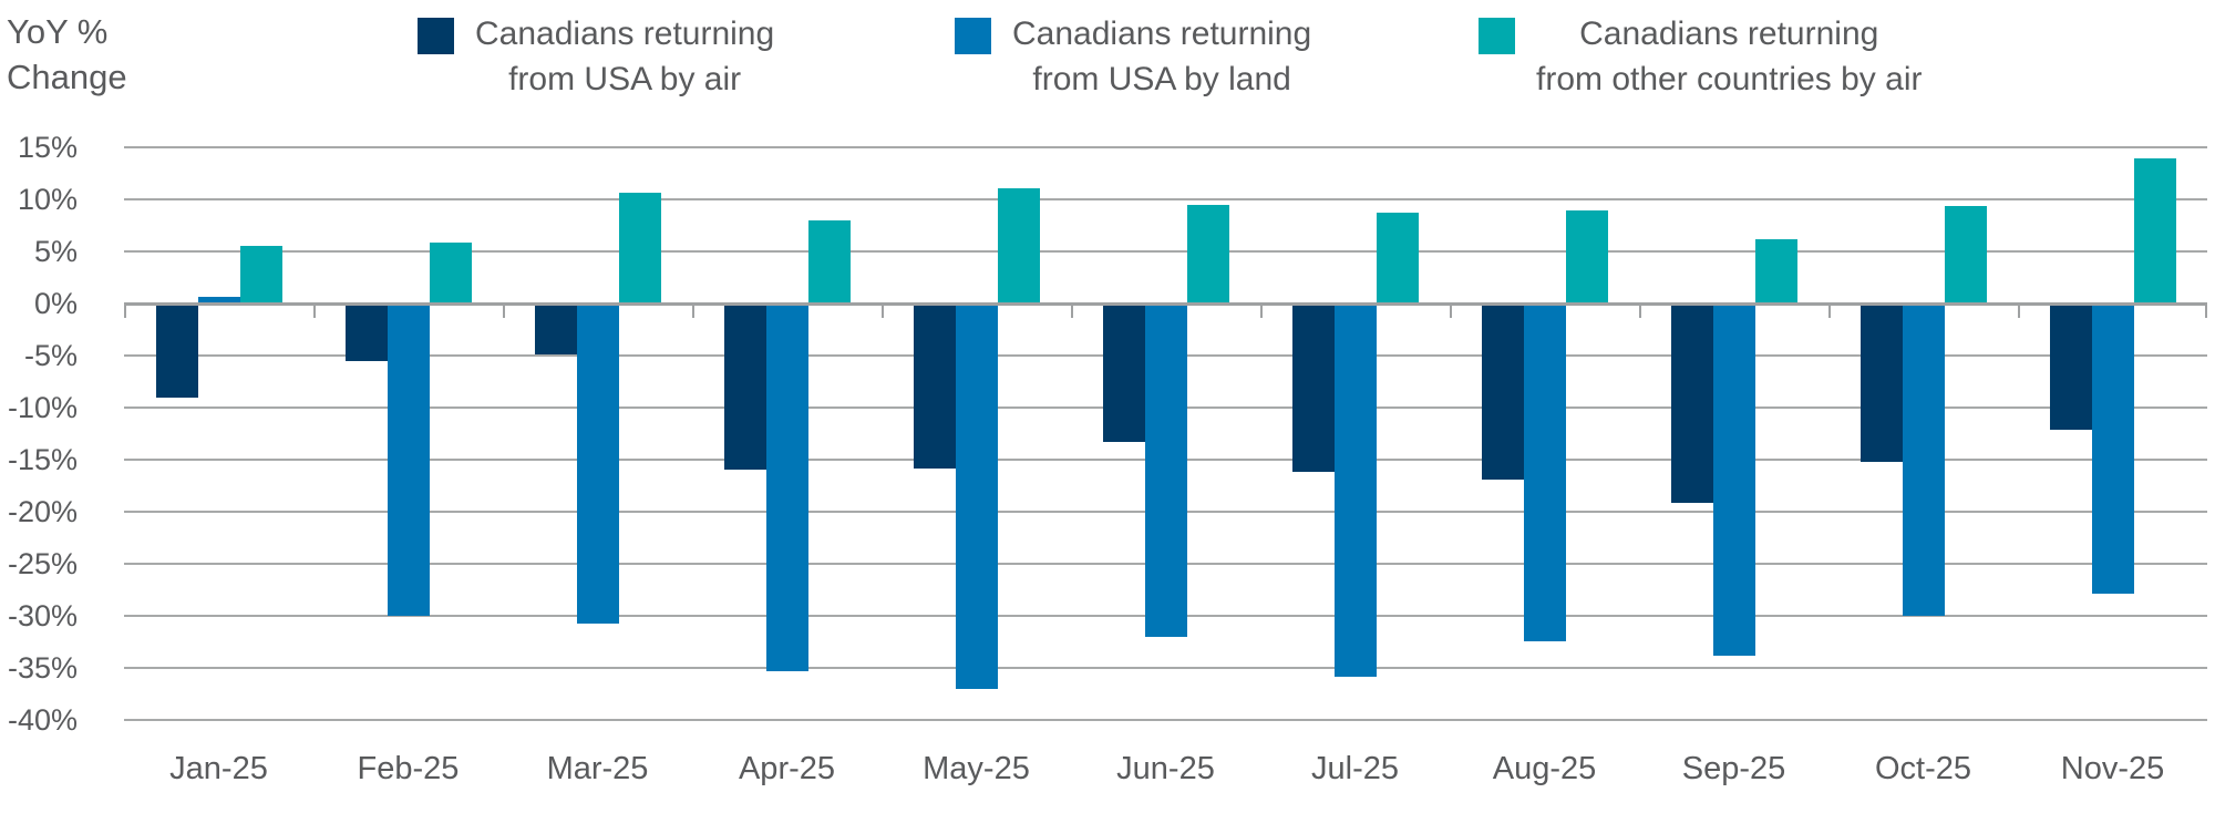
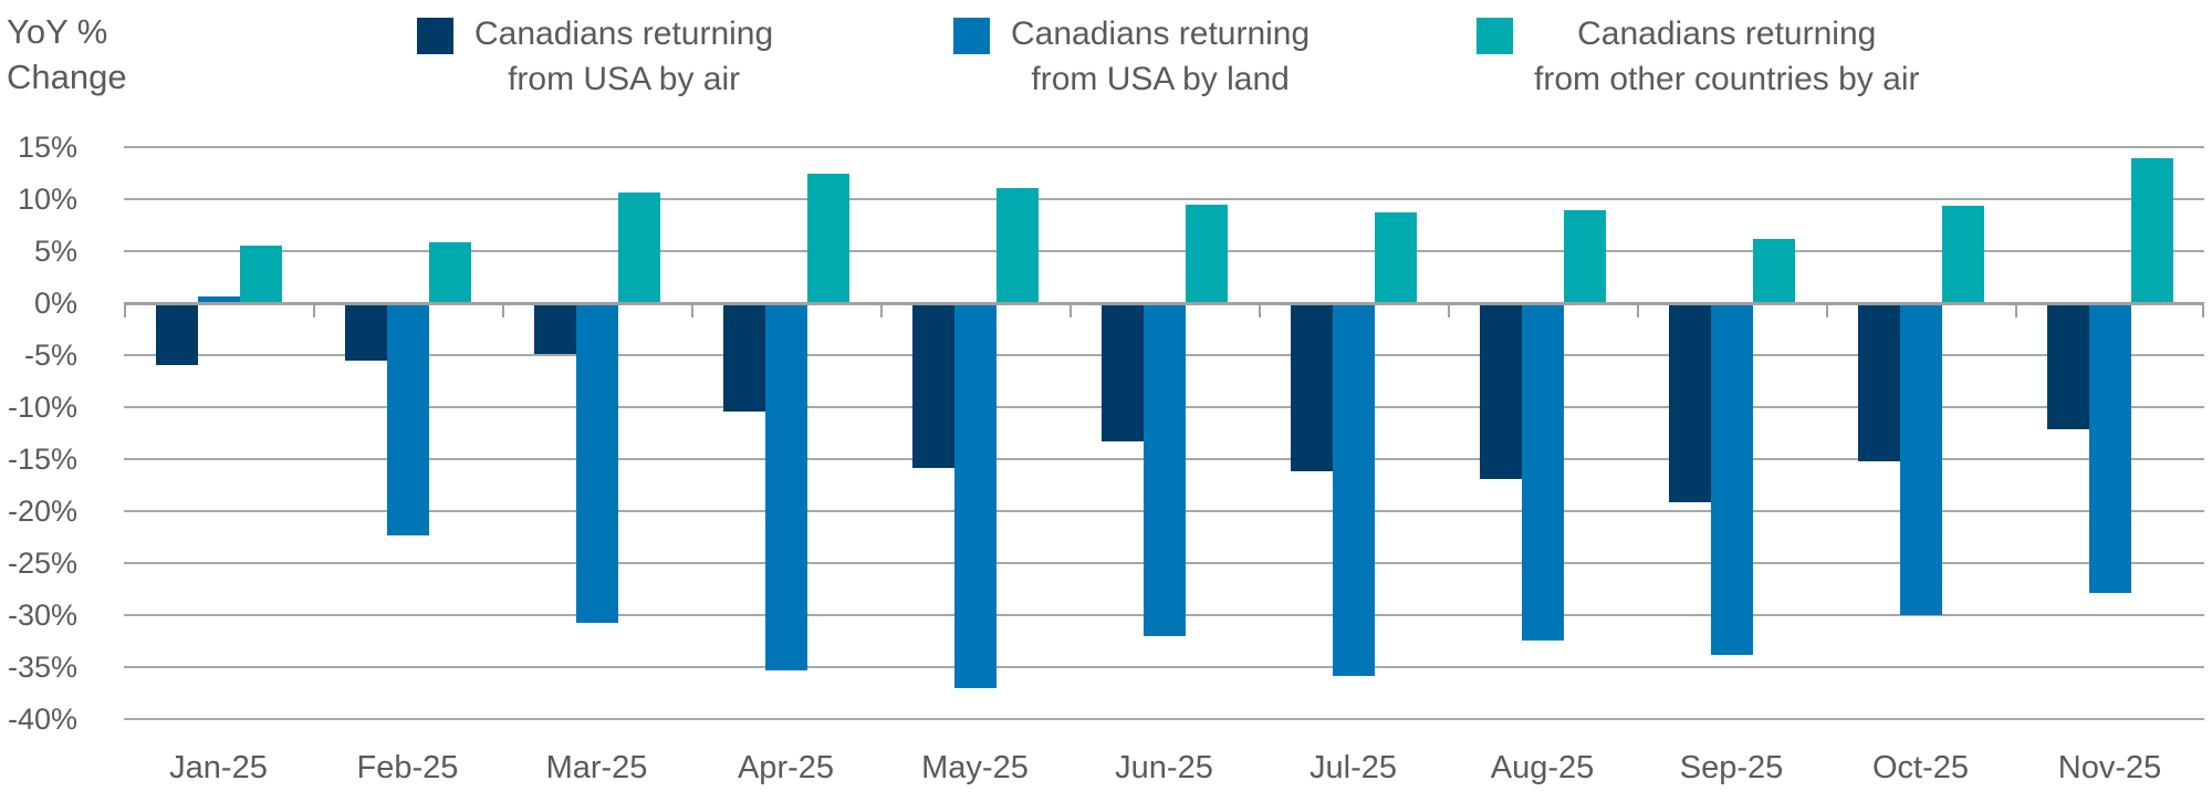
Canadians returning from USA by air/Jan-25: -9% -> -6%
Canadians returning from USA by land/Feb-25: -30% -> -22%
Canadians returning from USA by air/Apr-25: -16% -> -10%
Canadians returning from other countries by air/Apr-25: 8% -> 12%
